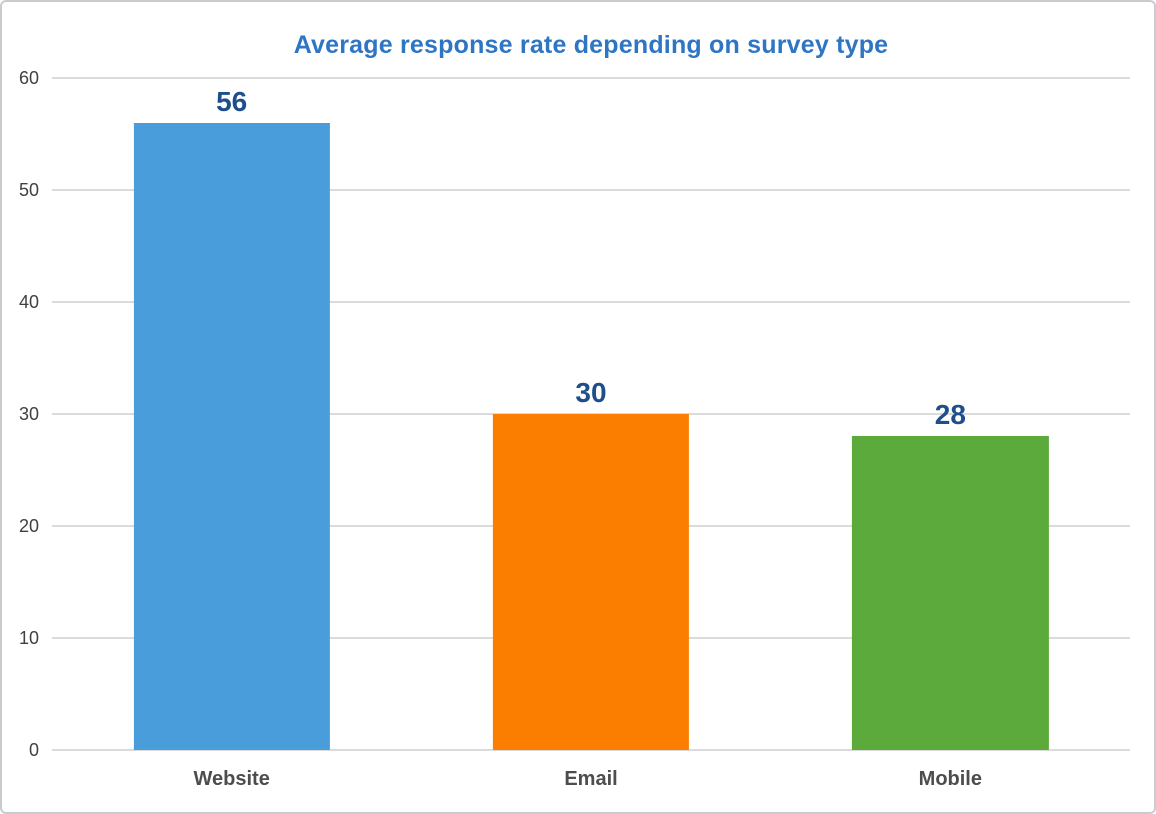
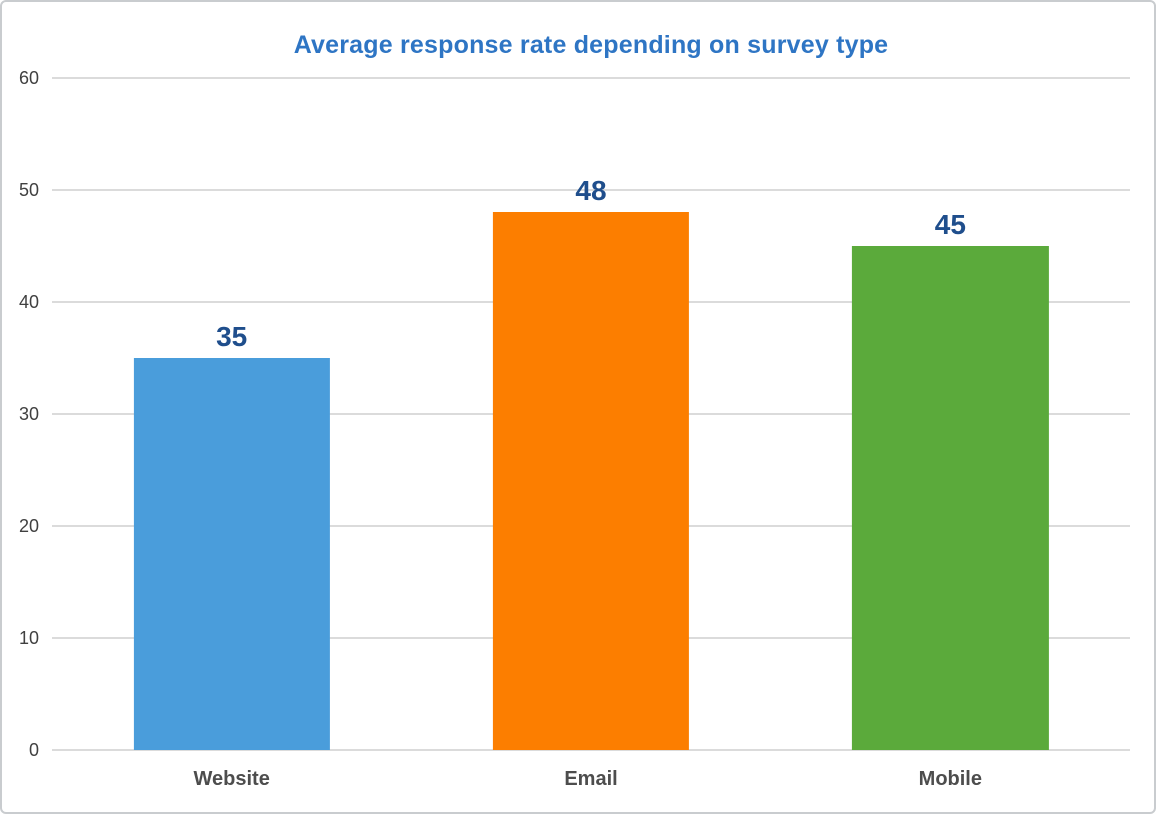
Website: 56 -> 35
Email: 30 -> 48
Mobile: 28 -> 45
